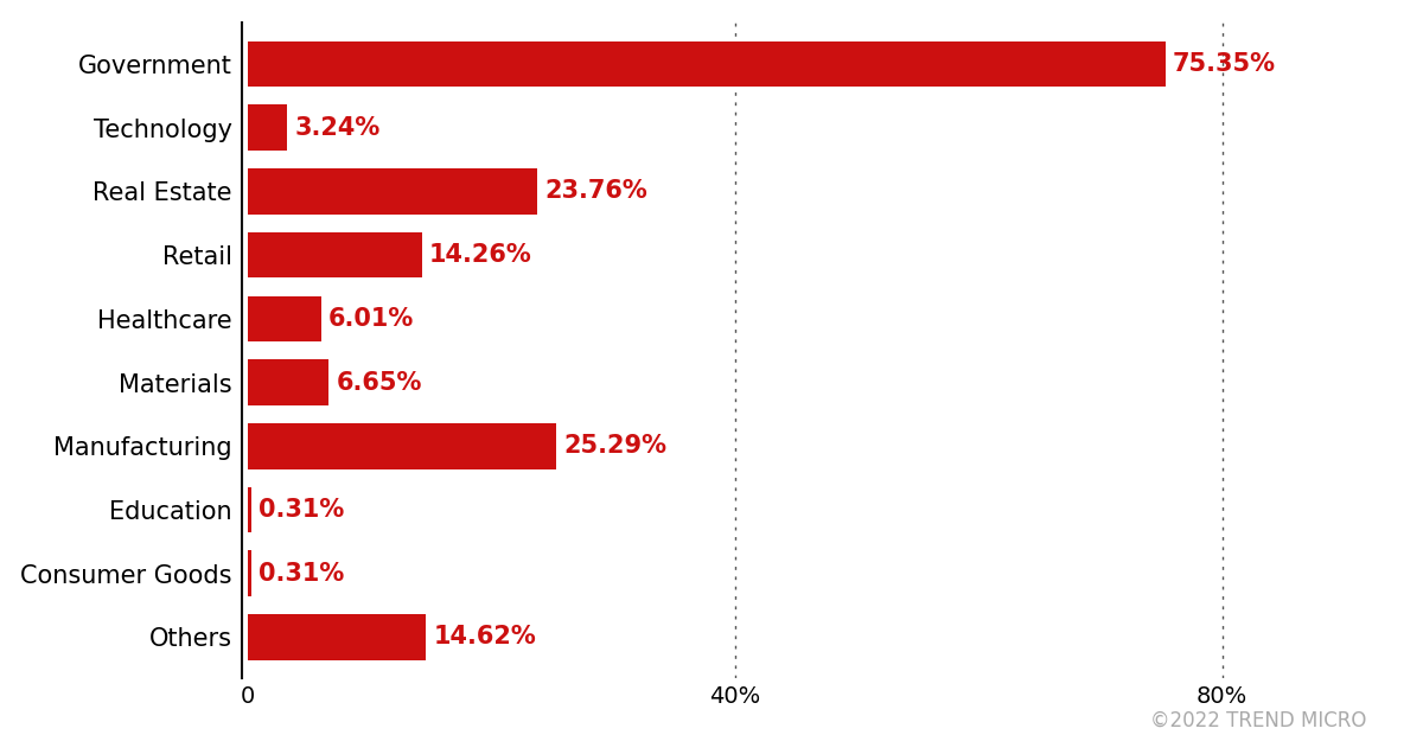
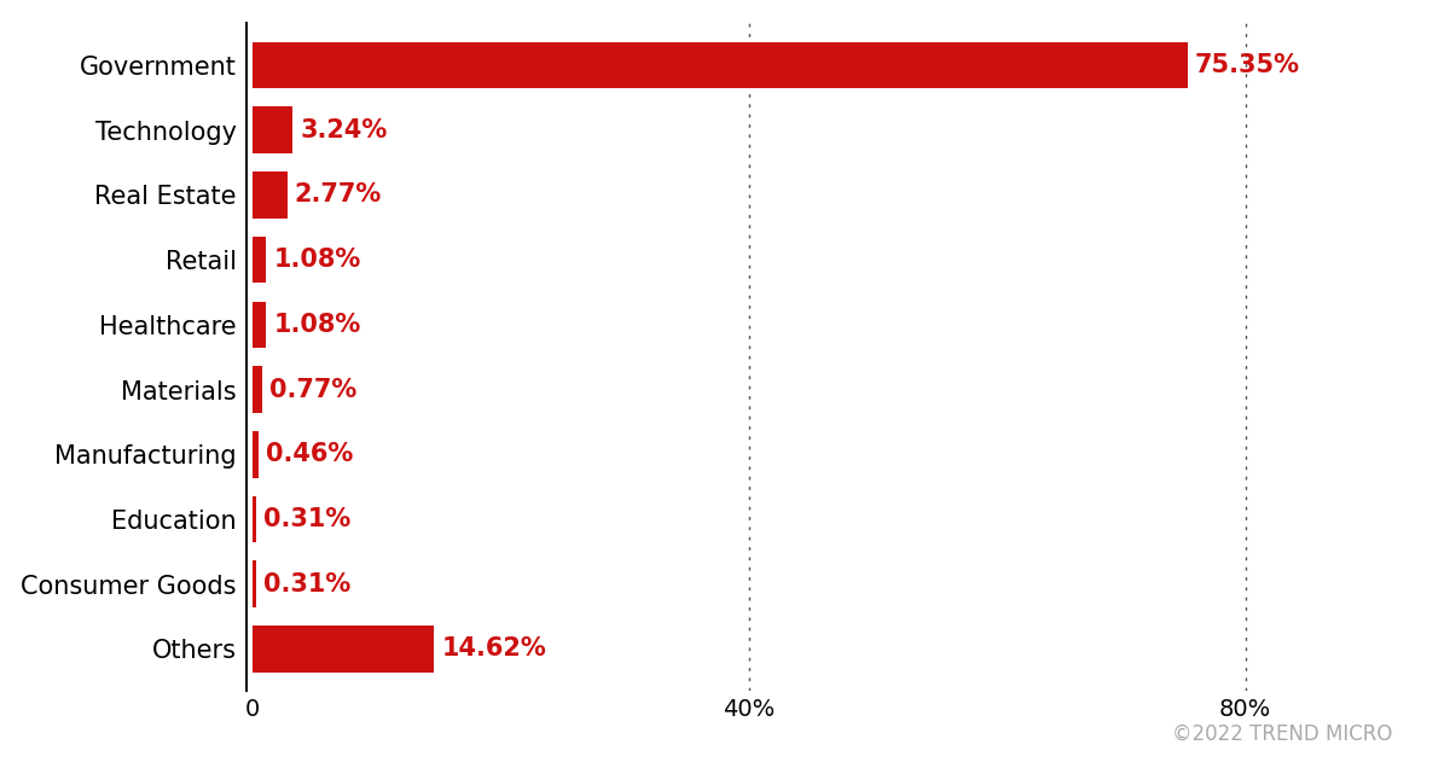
Real Estate: 23.76% -> 2.77%
Retail: 14.26% -> 1.08%
Healthcare: 6.01% -> 1.08%
Materials: 6.65% -> 0.77%
Manufacturing: 25.29% -> 0.46%
